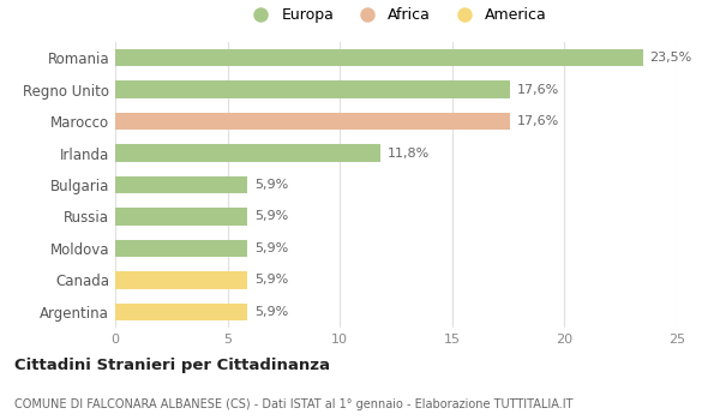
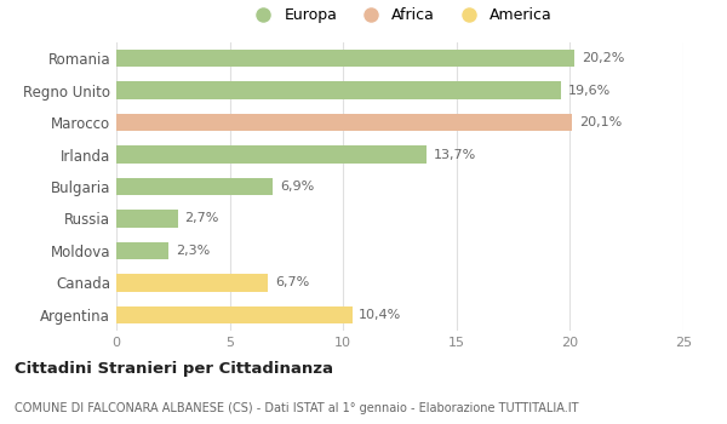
Romania: 23,5% -> 20,2%
Regno Unito: 17,6% -> 19,6%
Marocco: 17,6% -> 20,1%
Irlanda: 11,8% -> 13,7%
Bulgaria: 5,9% -> 6,9%
Russia: 5,9% -> 2,7%
Moldova: 5,9% -> 2,3%
Canada: 5,9% -> 6,7%
Argentina: 5,9% -> 10,4%
